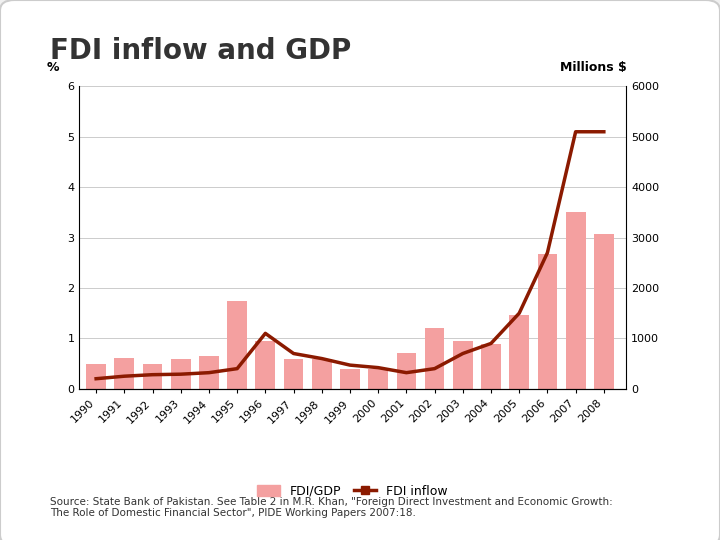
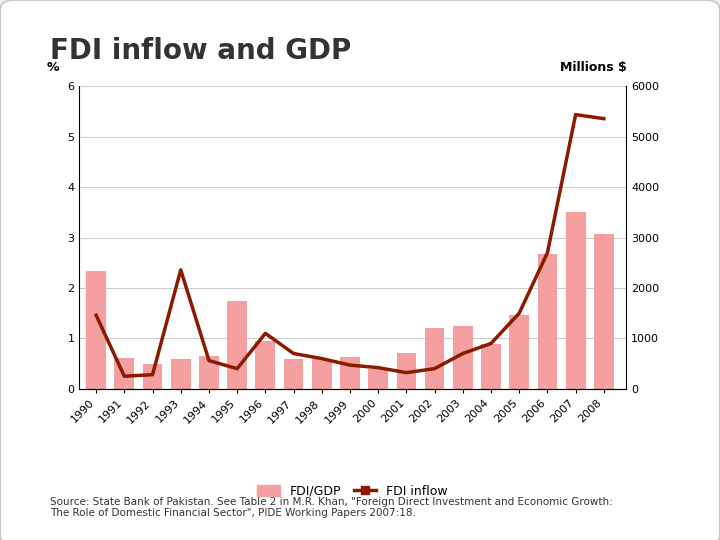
FDI/GDP/1990: 0.50 -> 2.34
FDI inflow/1990: 200 -> 1460
FDI inflow/1993: 290 -> 2360
FDI inflow/1994: 320 -> 560
FDI/GDP/1999: 0.40 -> 0.64
FDI/GDP/2003: 0.95 -> 1.24
FDI inflow/2007: 5100 -> 5440
FDI inflow/2008: 5100 -> 5360
